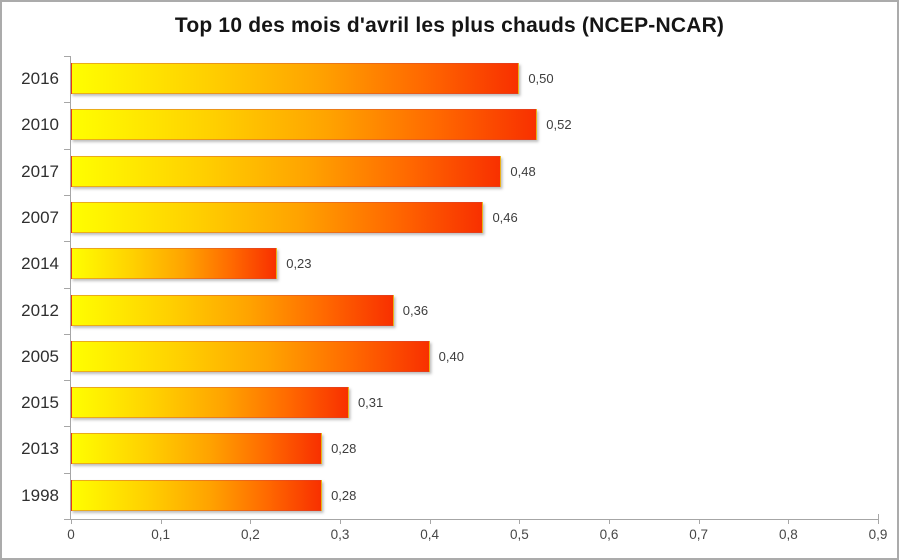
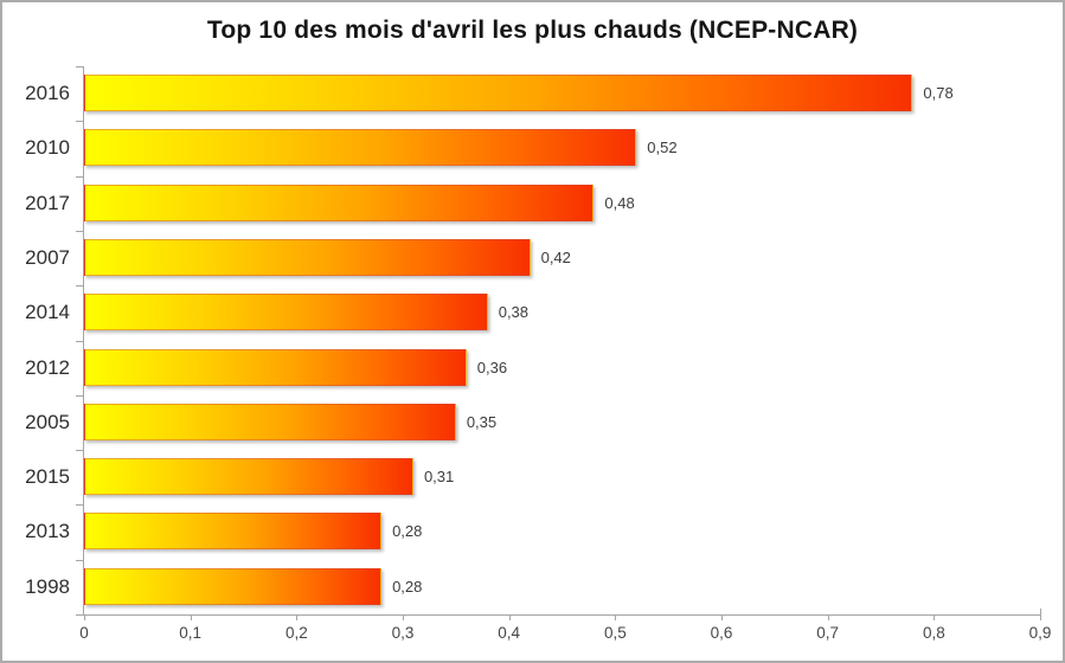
2016: 0,50 -> 0,78
2007: 0,46 -> 0,42
2014: 0,23 -> 0,38
2005: 0,40 -> 0,35
